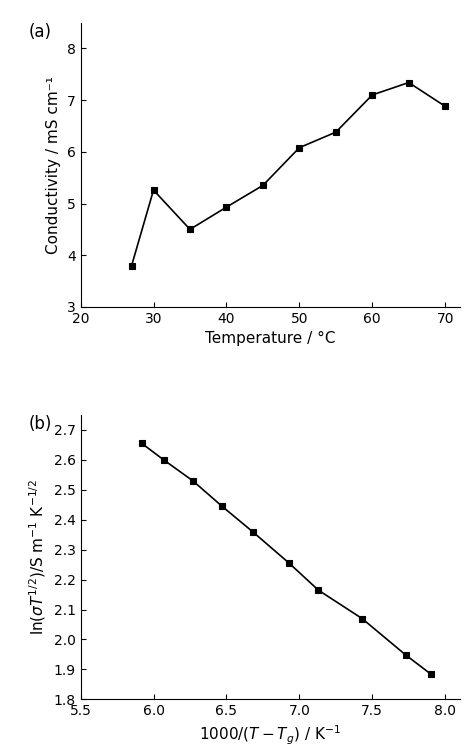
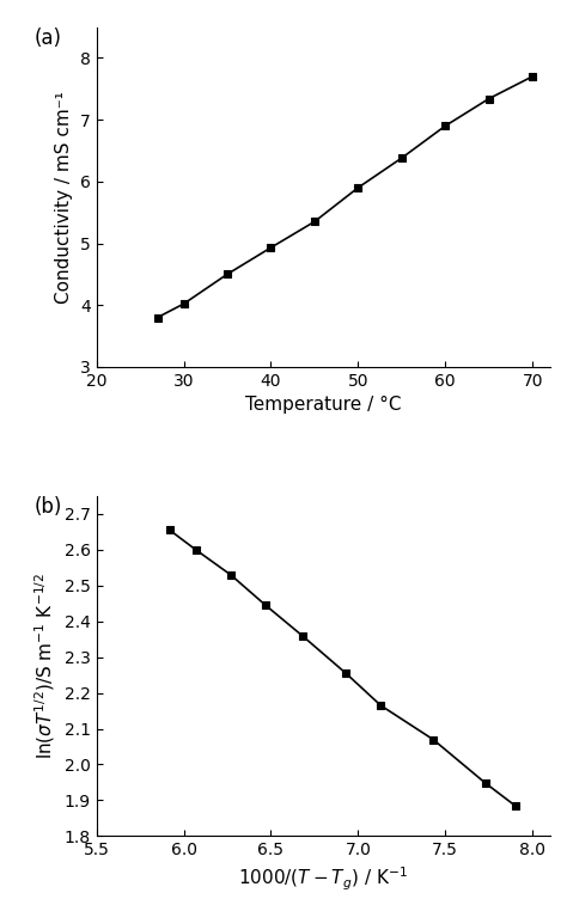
30: 5.26 -> 4.02
50: 6.08 -> 5.90
60: 7.10 -> 6.90
70: 6.88 -> 7.70
